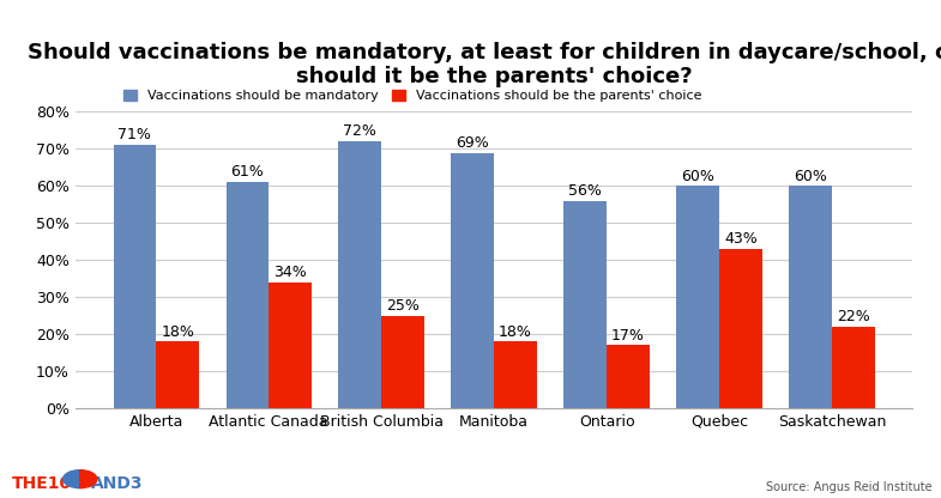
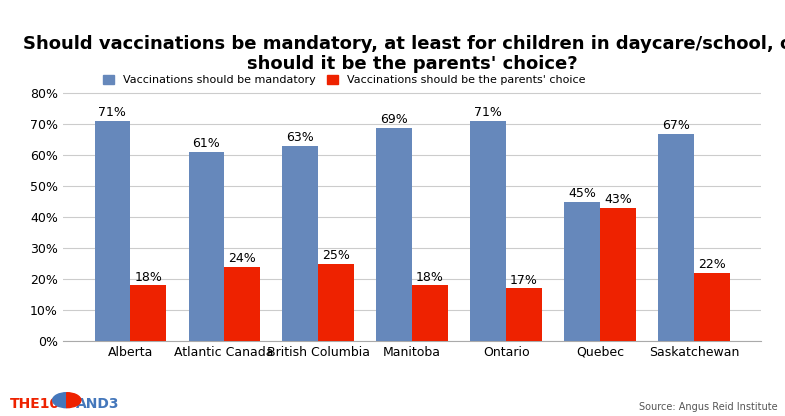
Vaccinations should be the parents' choice/Atlantic Canada: 34% -> 24%
Vaccinations should be mandatory/British Columbia: 72% -> 63%
Vaccinations should be mandatory/Ontario: 56% -> 71%
Vaccinations should be mandatory/Quebec: 60% -> 45%
Vaccinations should be mandatory/Saskatchewan: 60% -> 67%
